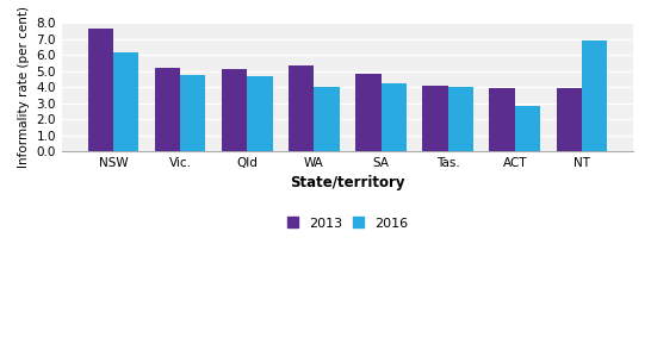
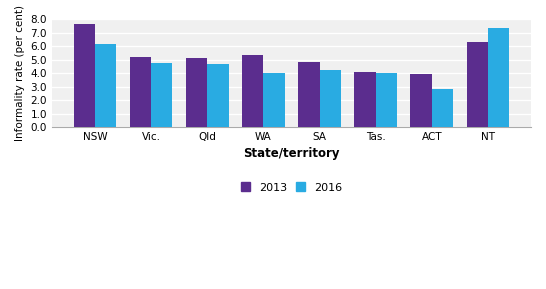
2013/NT: 3.9 -> 6.3
2016/NT: 6.9 -> 7.3
